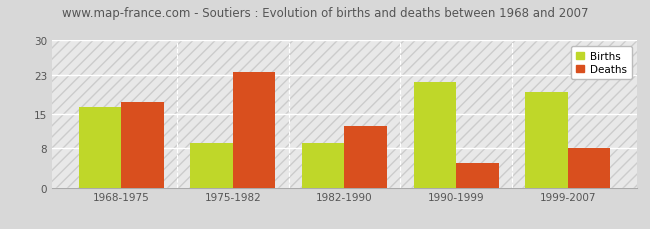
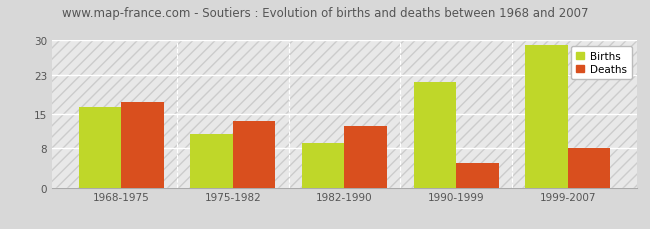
Births/1975-1982: 9.0 -> 11.0
Deaths/1975-1982: 23.5 -> 13.5
Births/1999-2007: 19.5 -> 29.0
